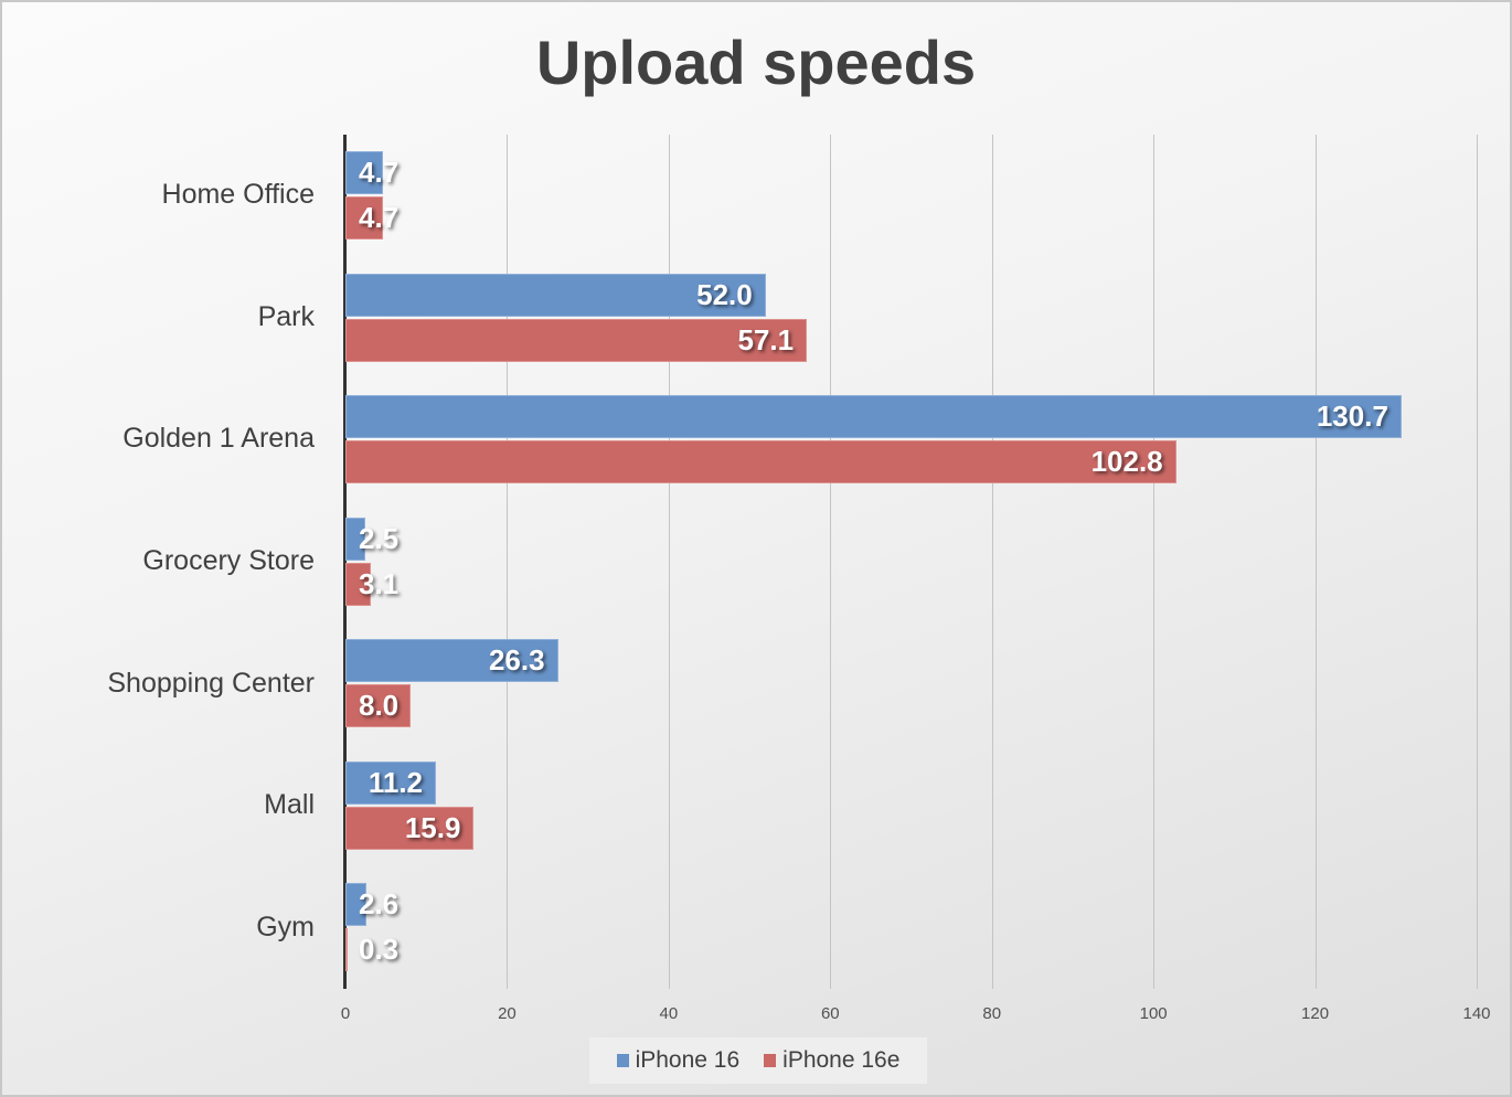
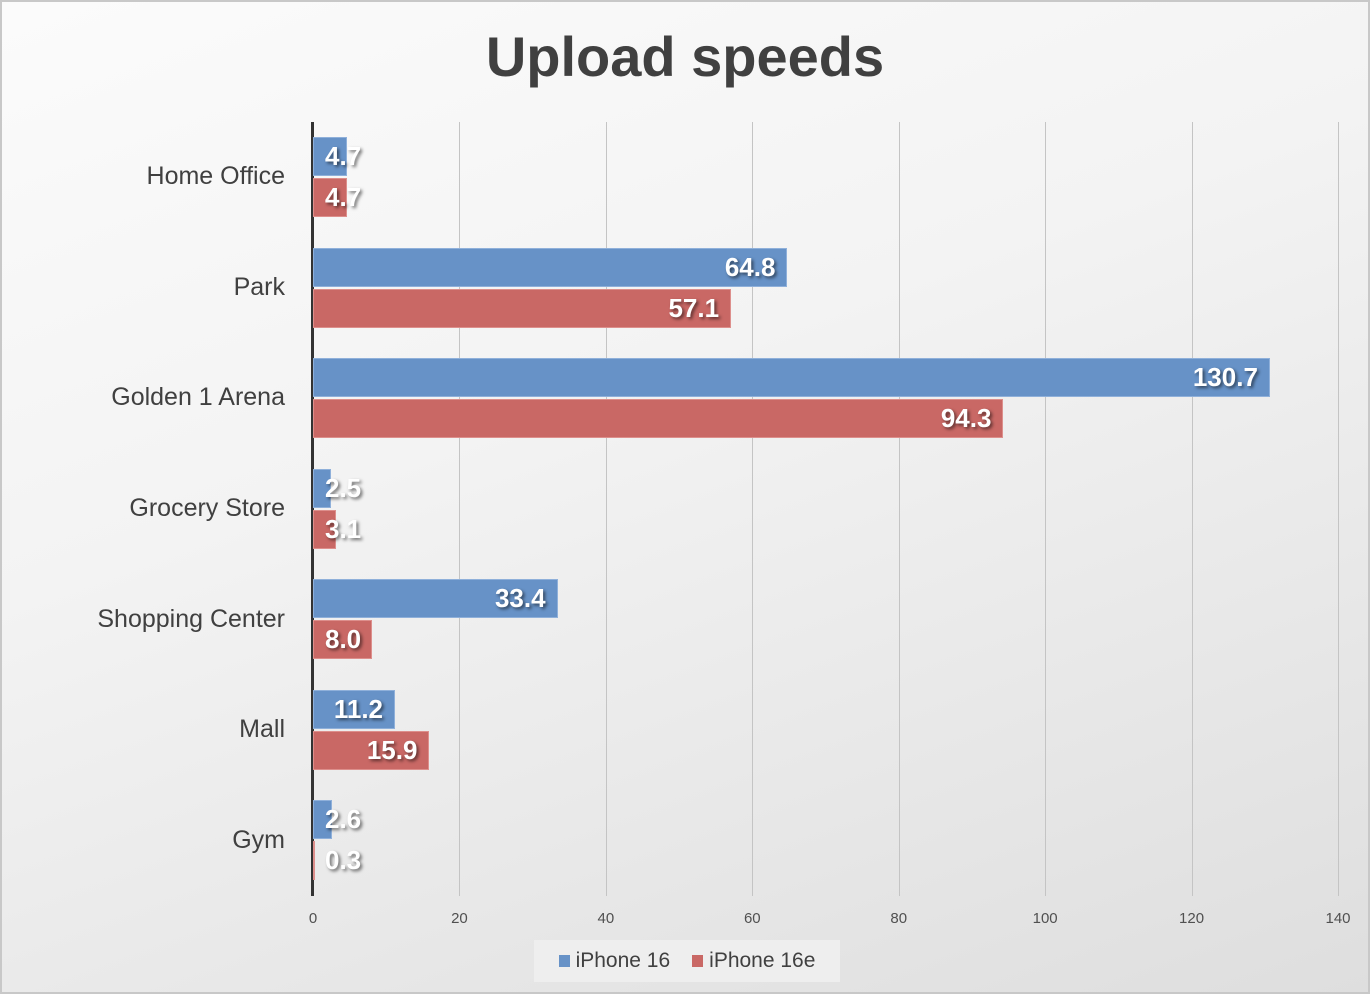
iPhone 16/Park: 52.0 -> 64.8
iPhone 16e/Golden 1 Arena: 102.8 -> 94.3
iPhone 16/Shopping Center: 26.3 -> 33.4
